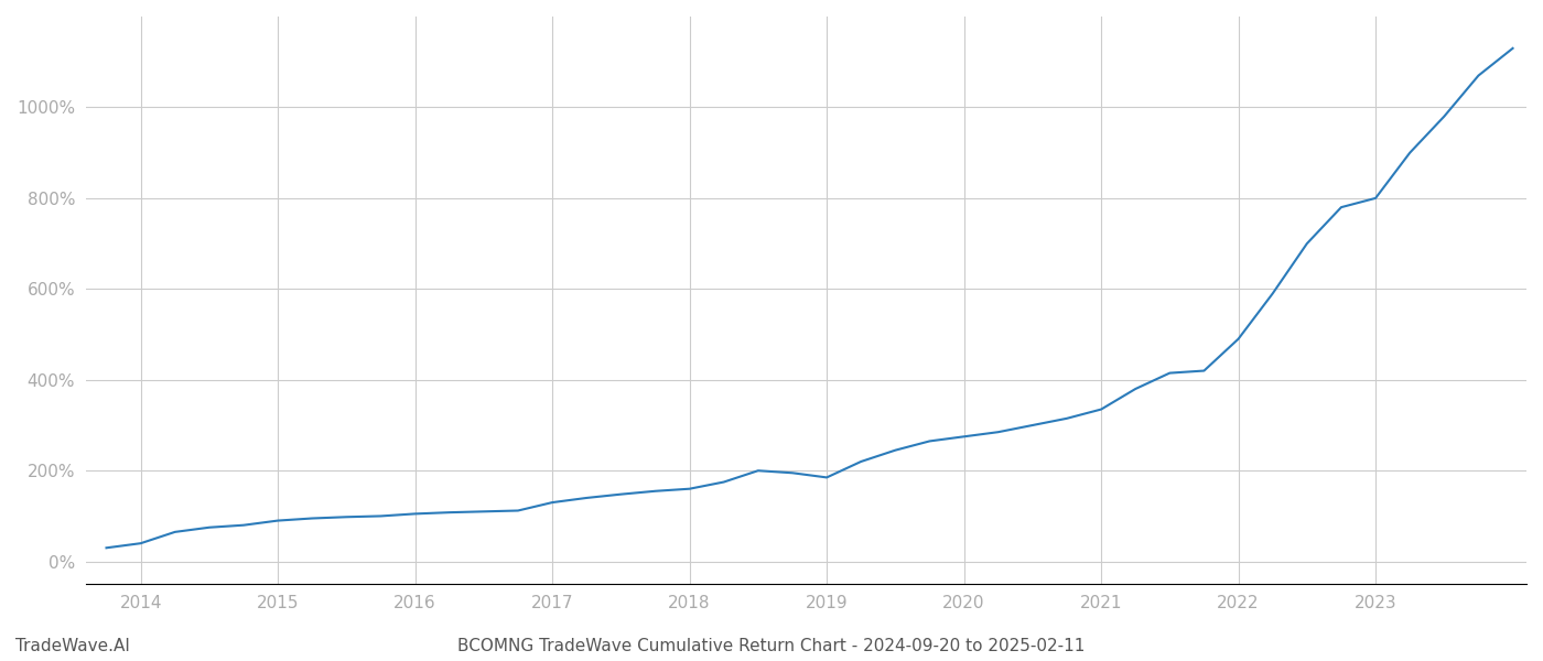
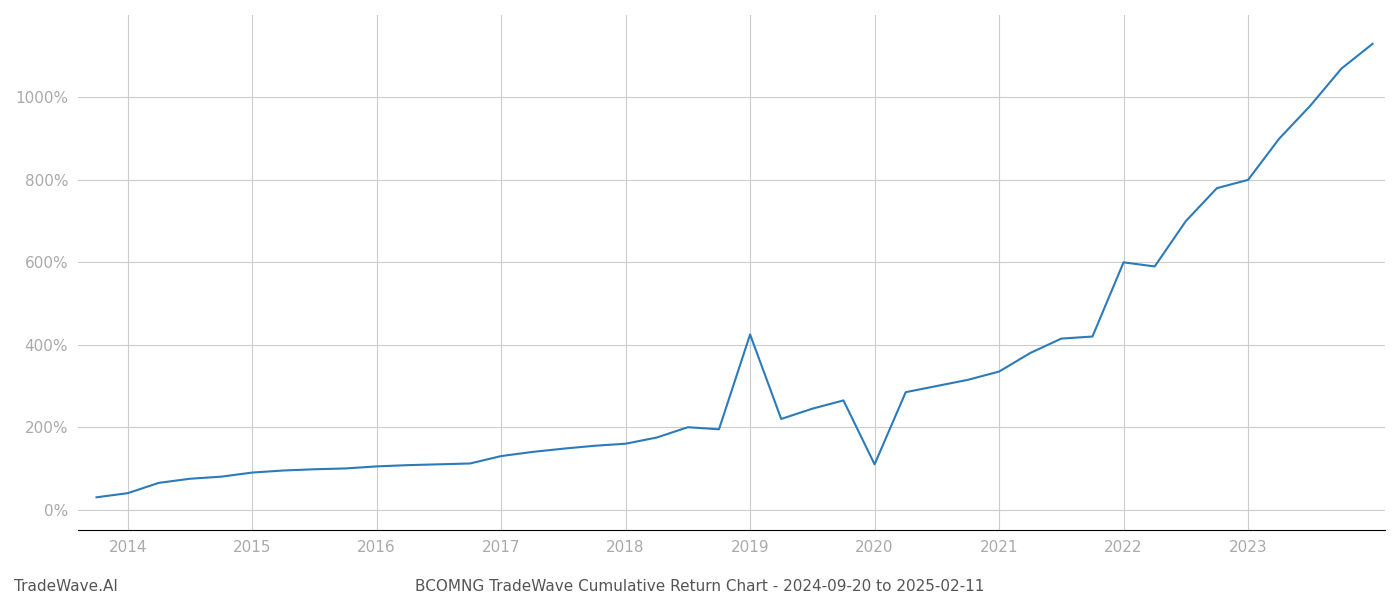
2019: 185% -> 425%
2020: 275% -> 110%
2022: 490% -> 600%
